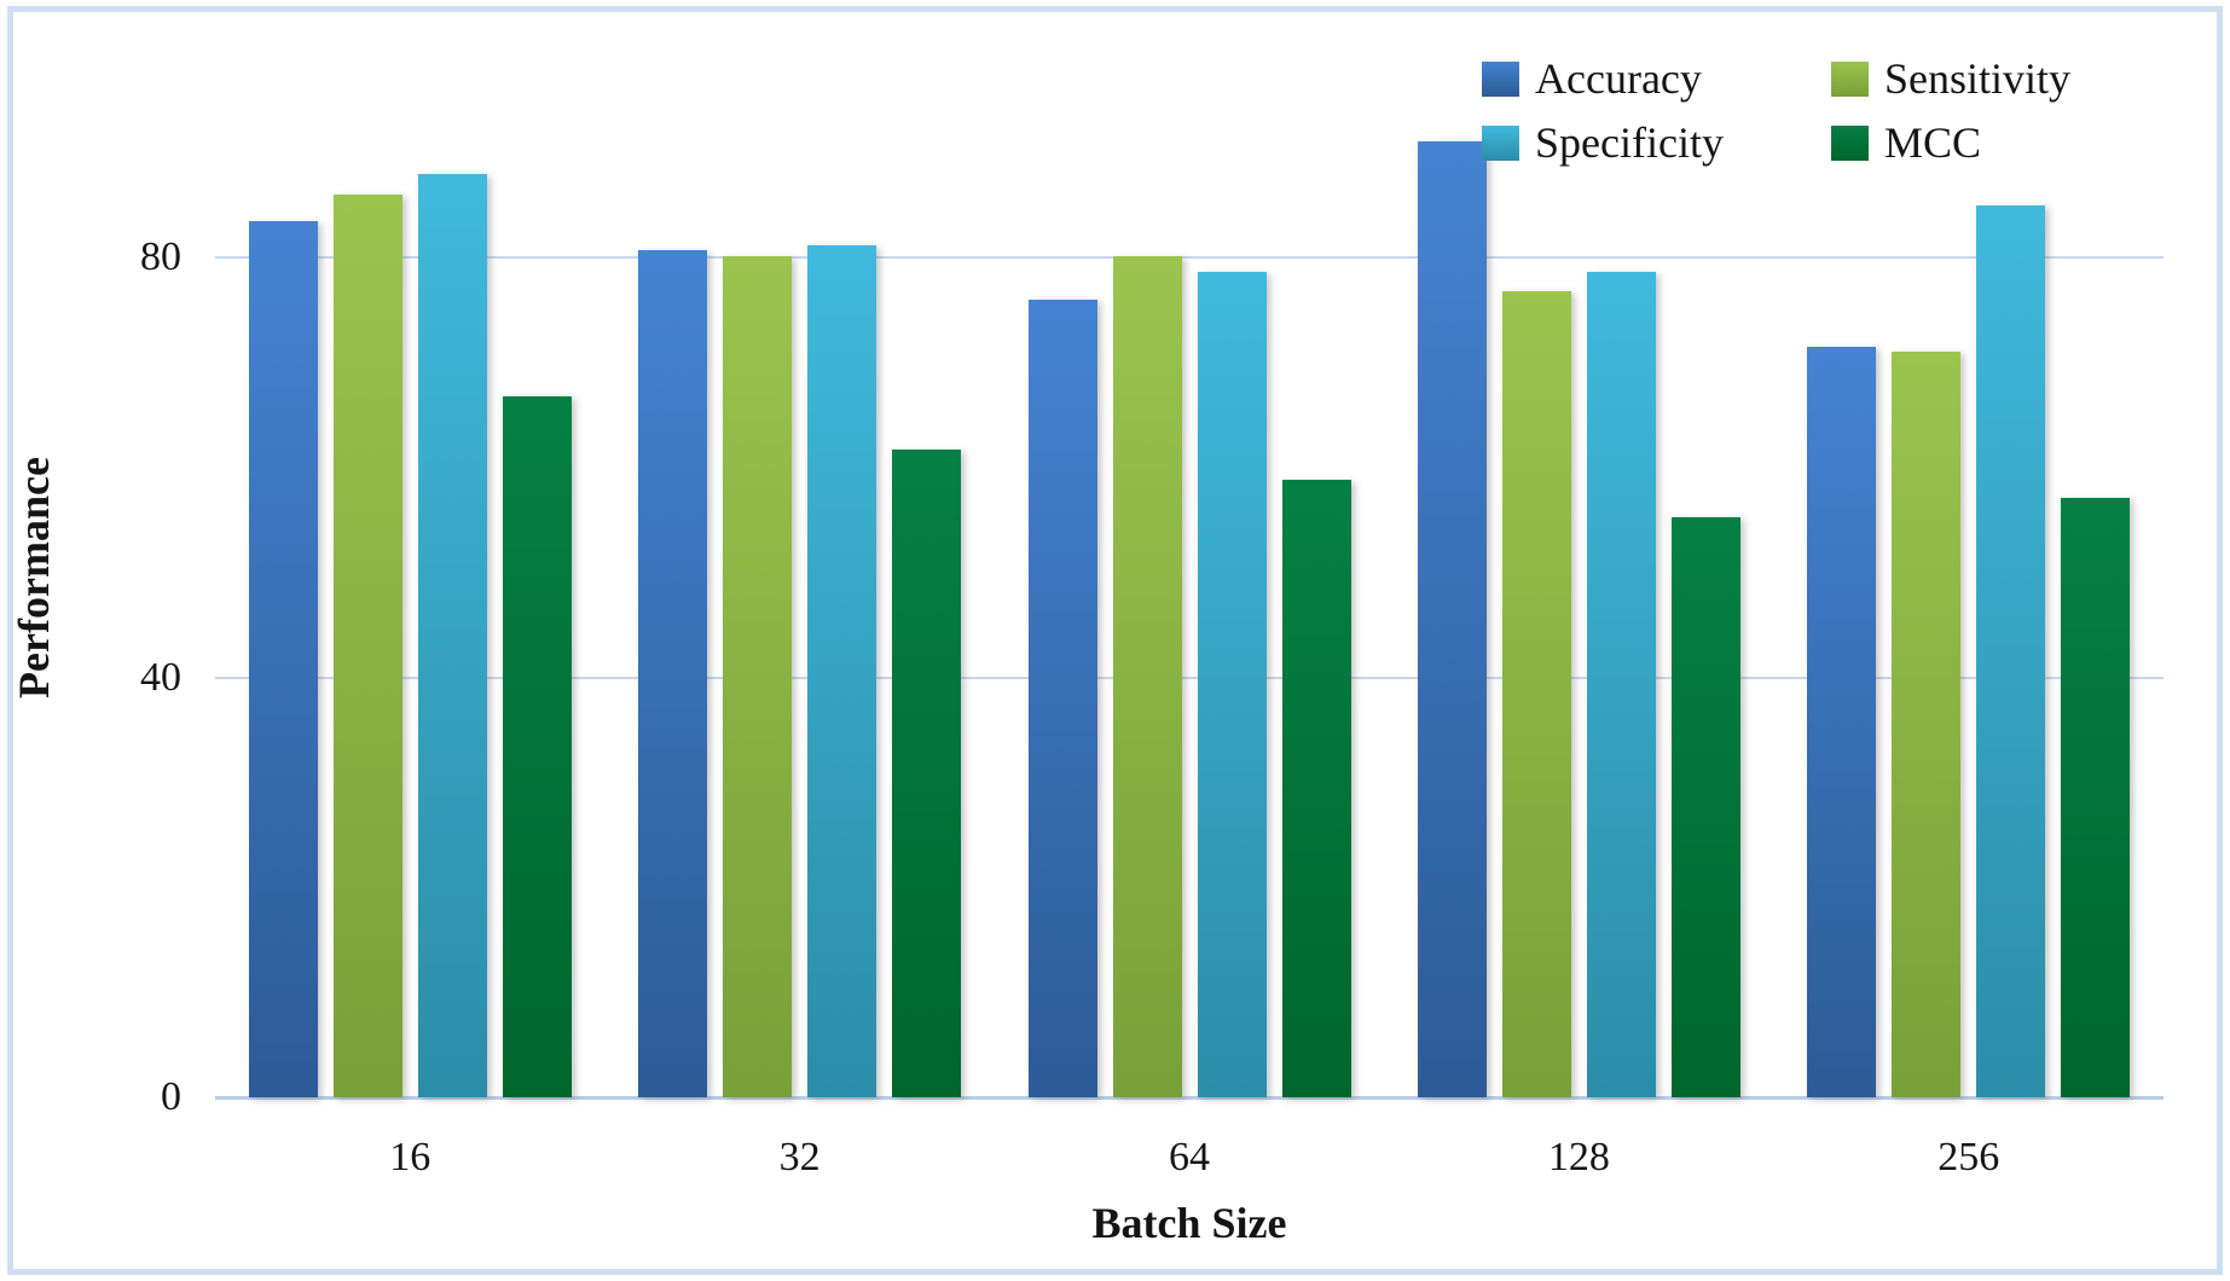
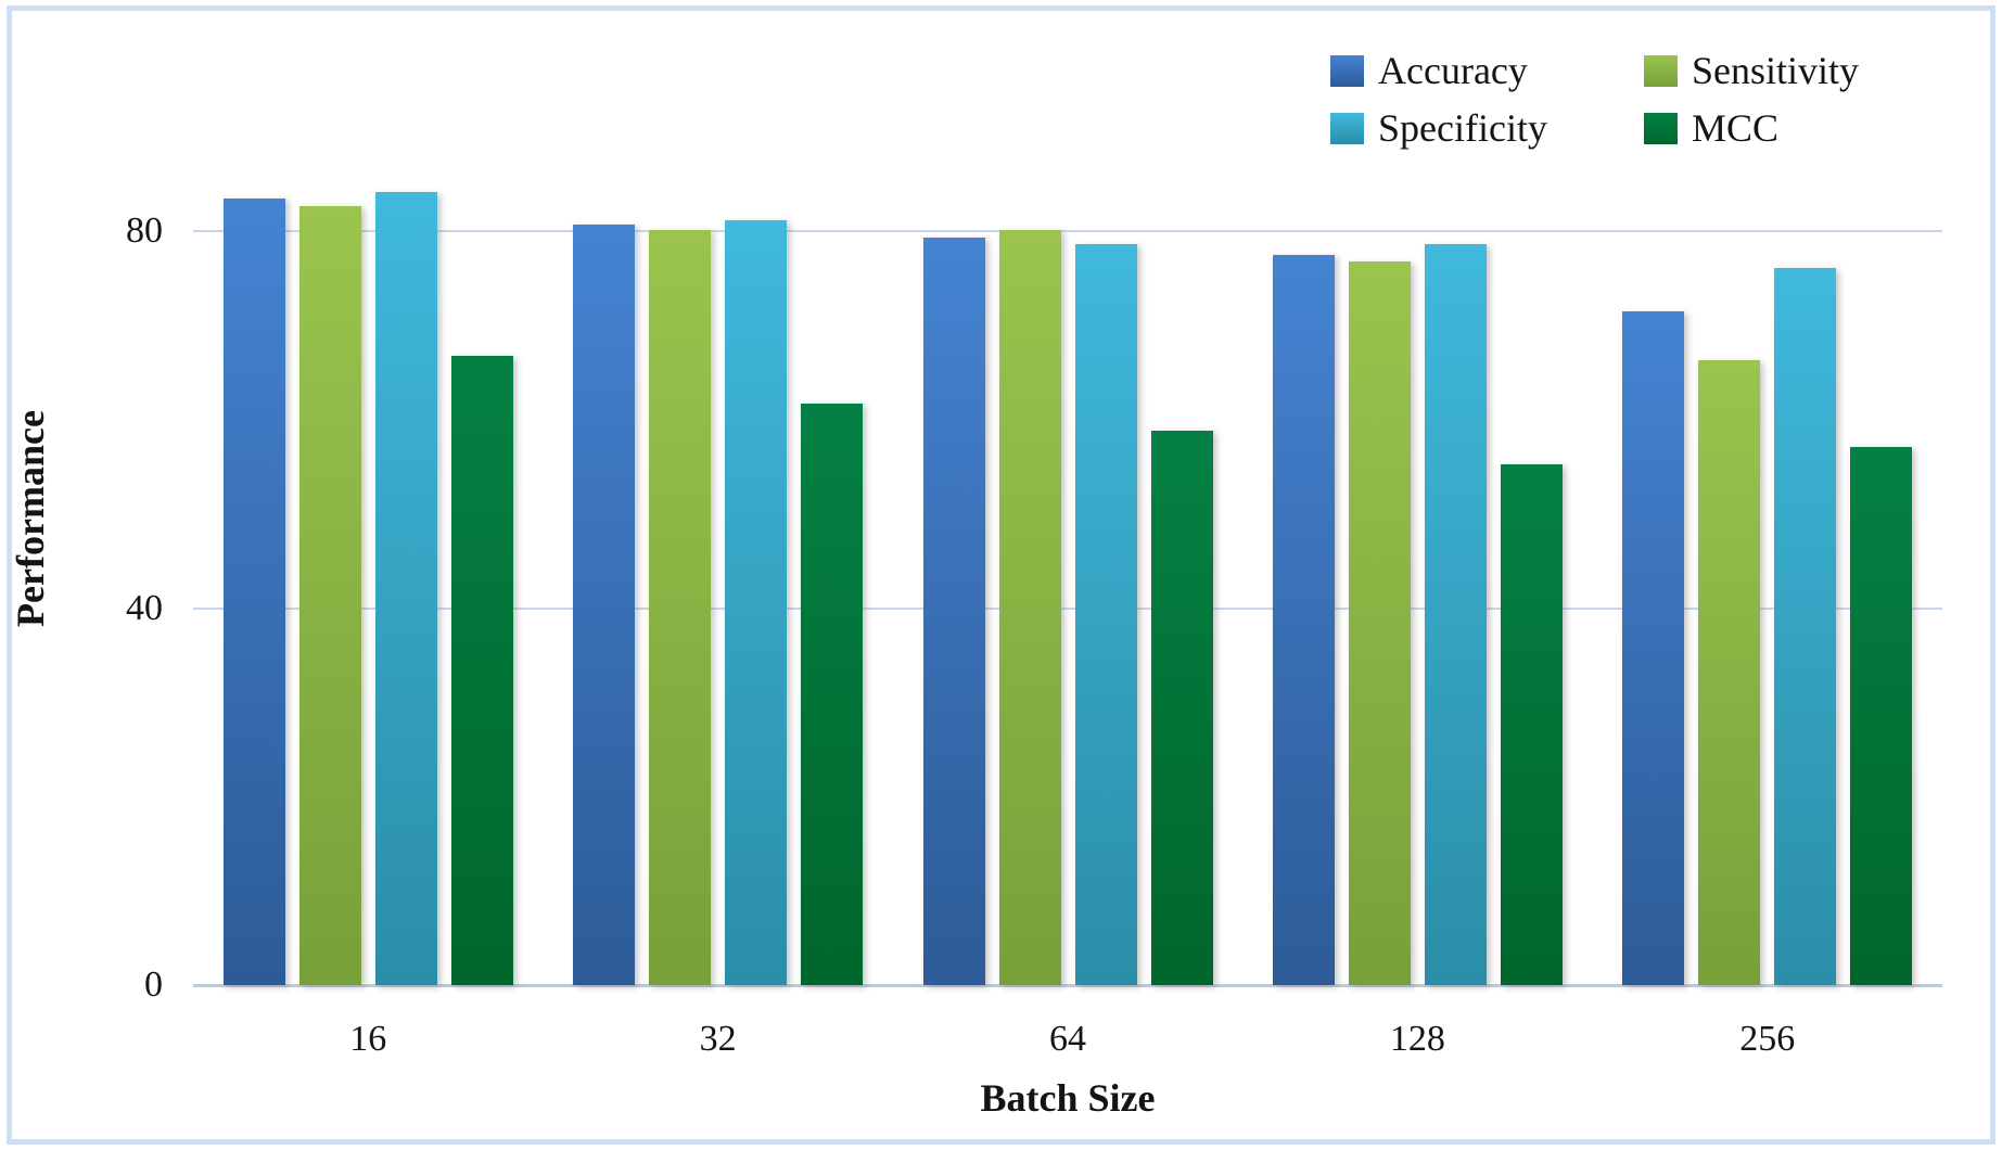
Sensitivity/16: 86 -> 83
Specificity/16: 88 -> 84
Accuracy/64: 76 -> 79
Accuracy/128: 91 -> 78
Sensitivity/256: 71 -> 66
Specificity/256: 85 -> 76
